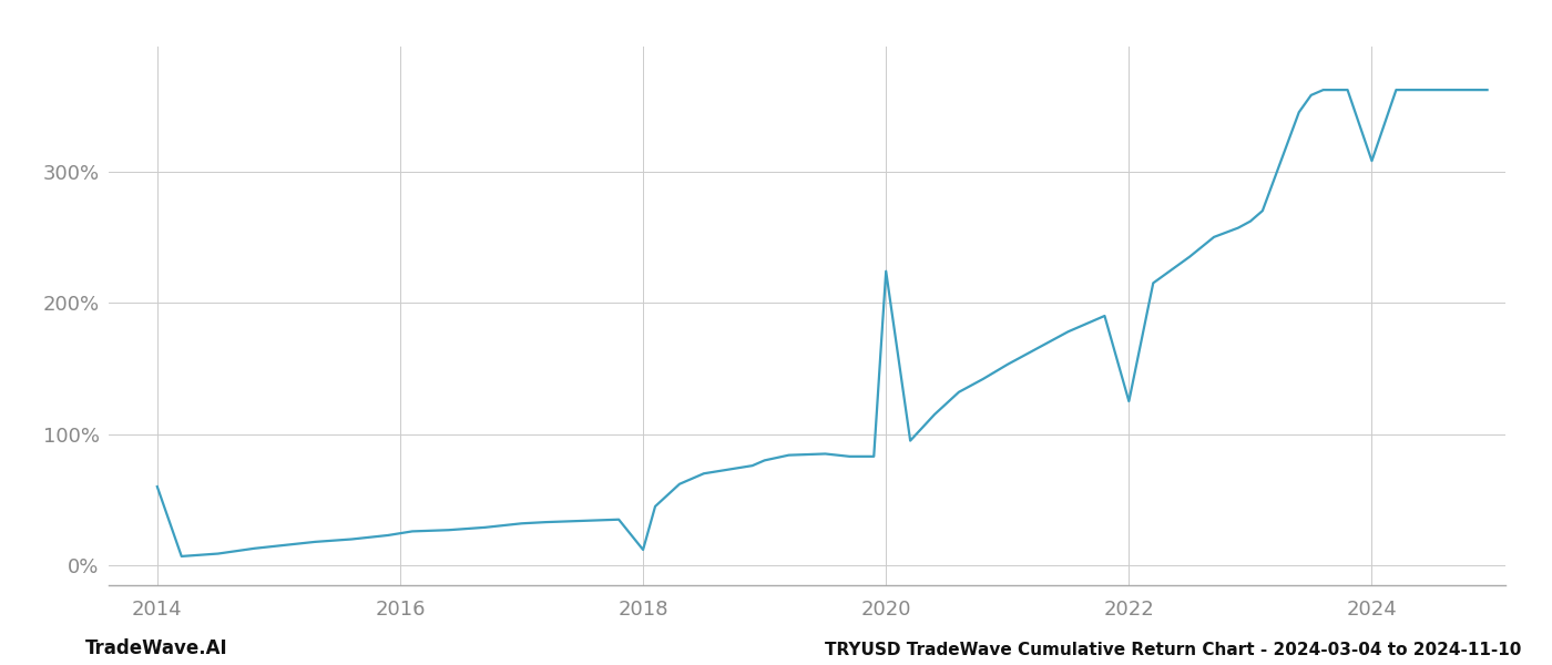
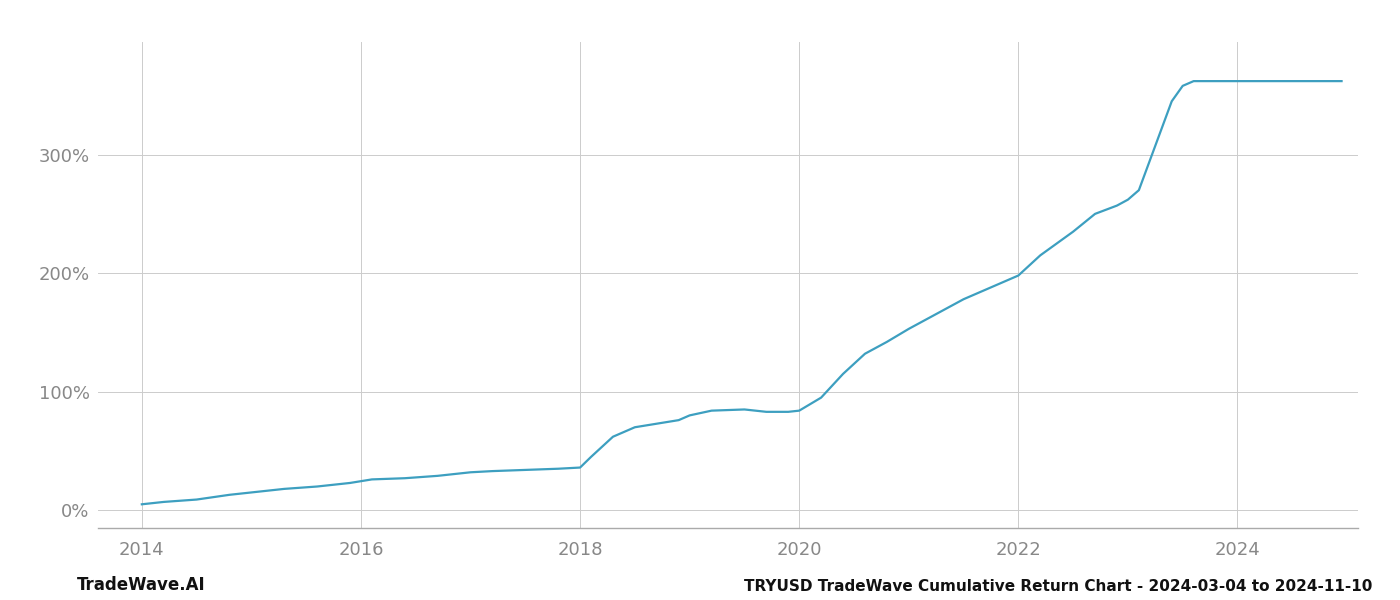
2014: 60% -> 5%
2018: 12% -> 36%
2020: 224% -> 84%
2022: 125% -> 198%
2024: 308% -> 362%
